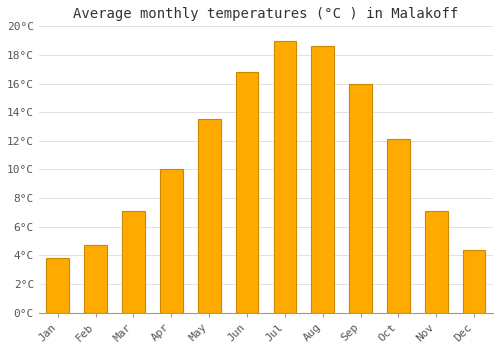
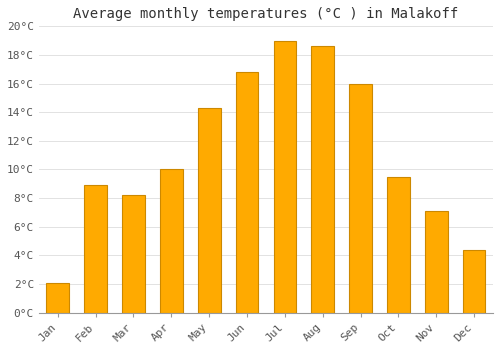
Jan: 3.8°C -> 2.1°C
Feb: 4.7°C -> 8.9°C
Mar: 7.1°C -> 8.2°C
May: 13.5°C -> 14.3°C
Oct: 12.1°C -> 9.5°C
